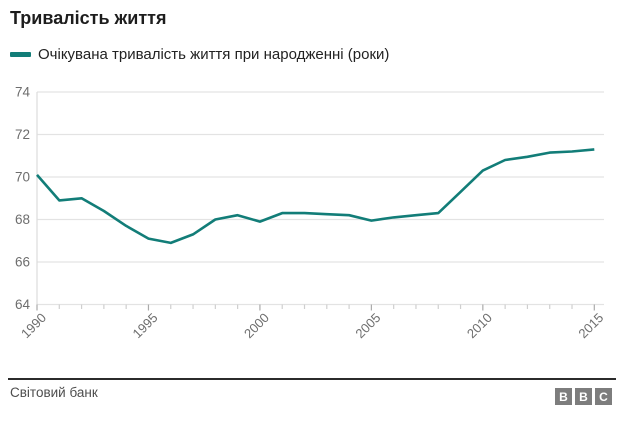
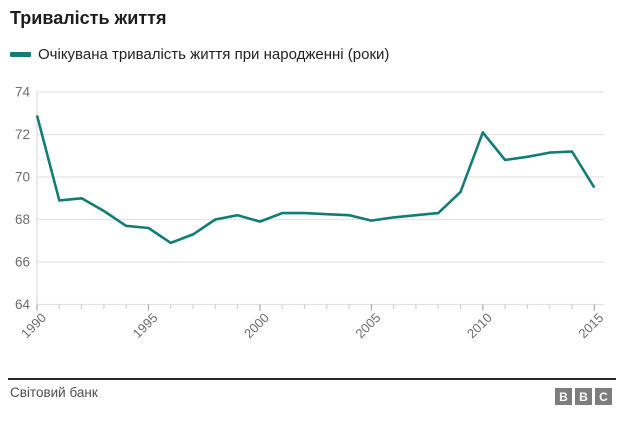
1990: 70.1 -> 72.9
1995: 67.1 -> 67.6
2010: 70.3 -> 72.1
2015: 71.3 -> 69.5
